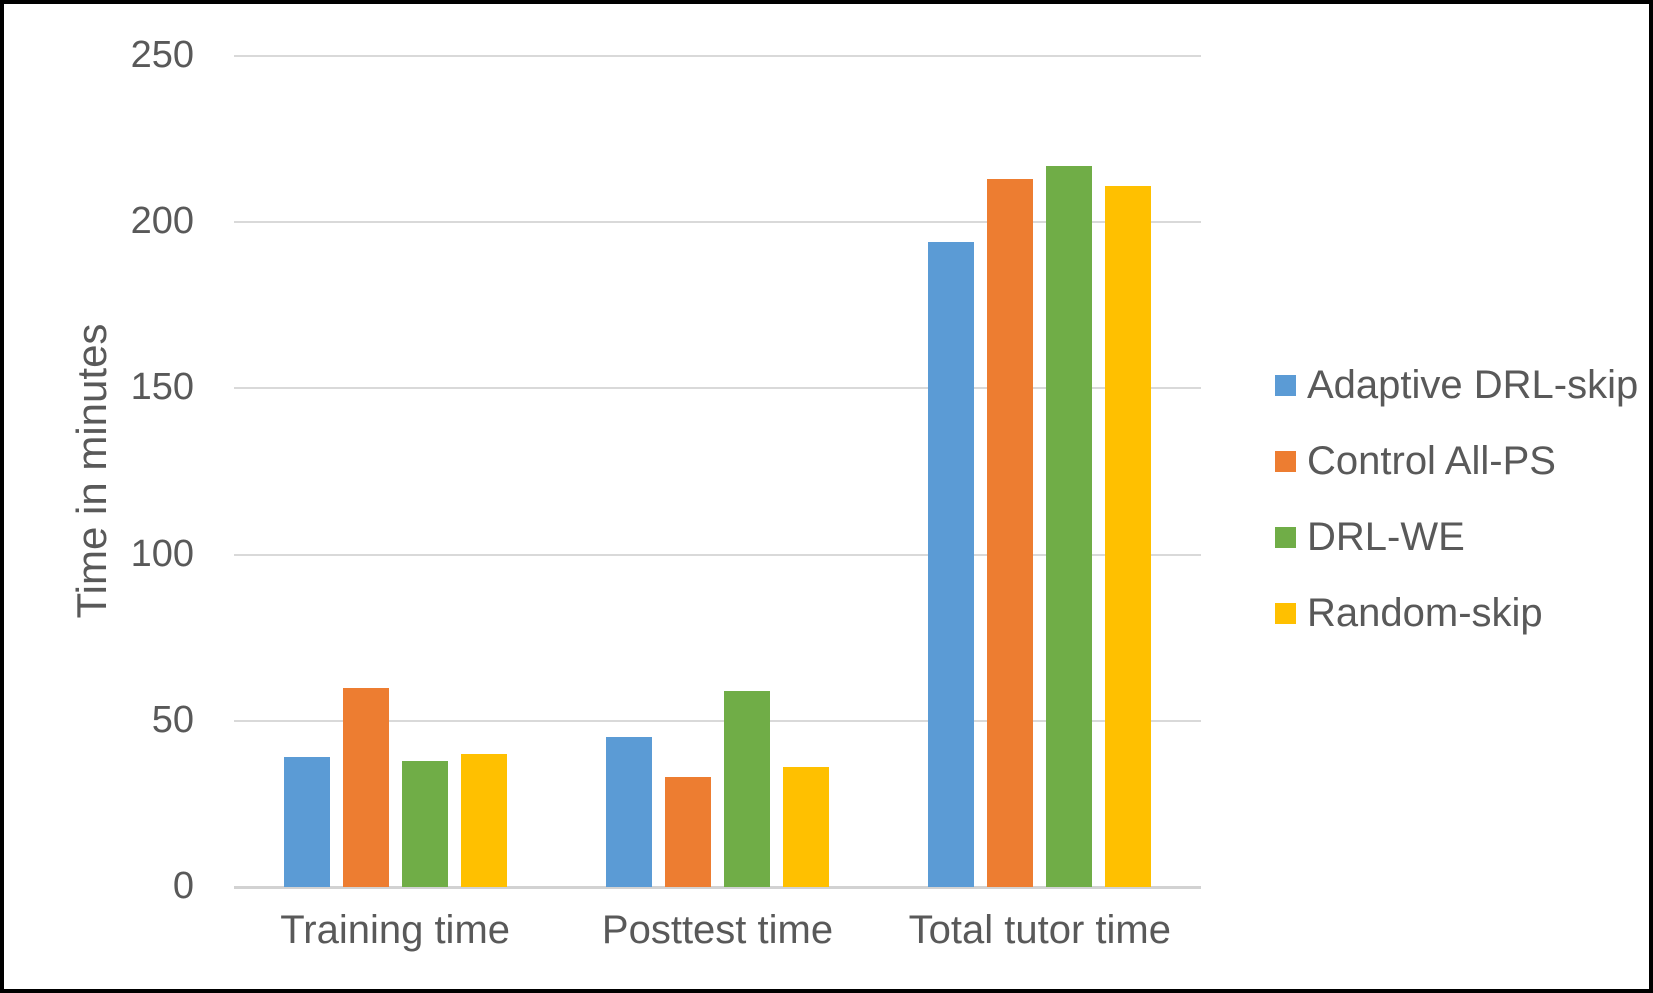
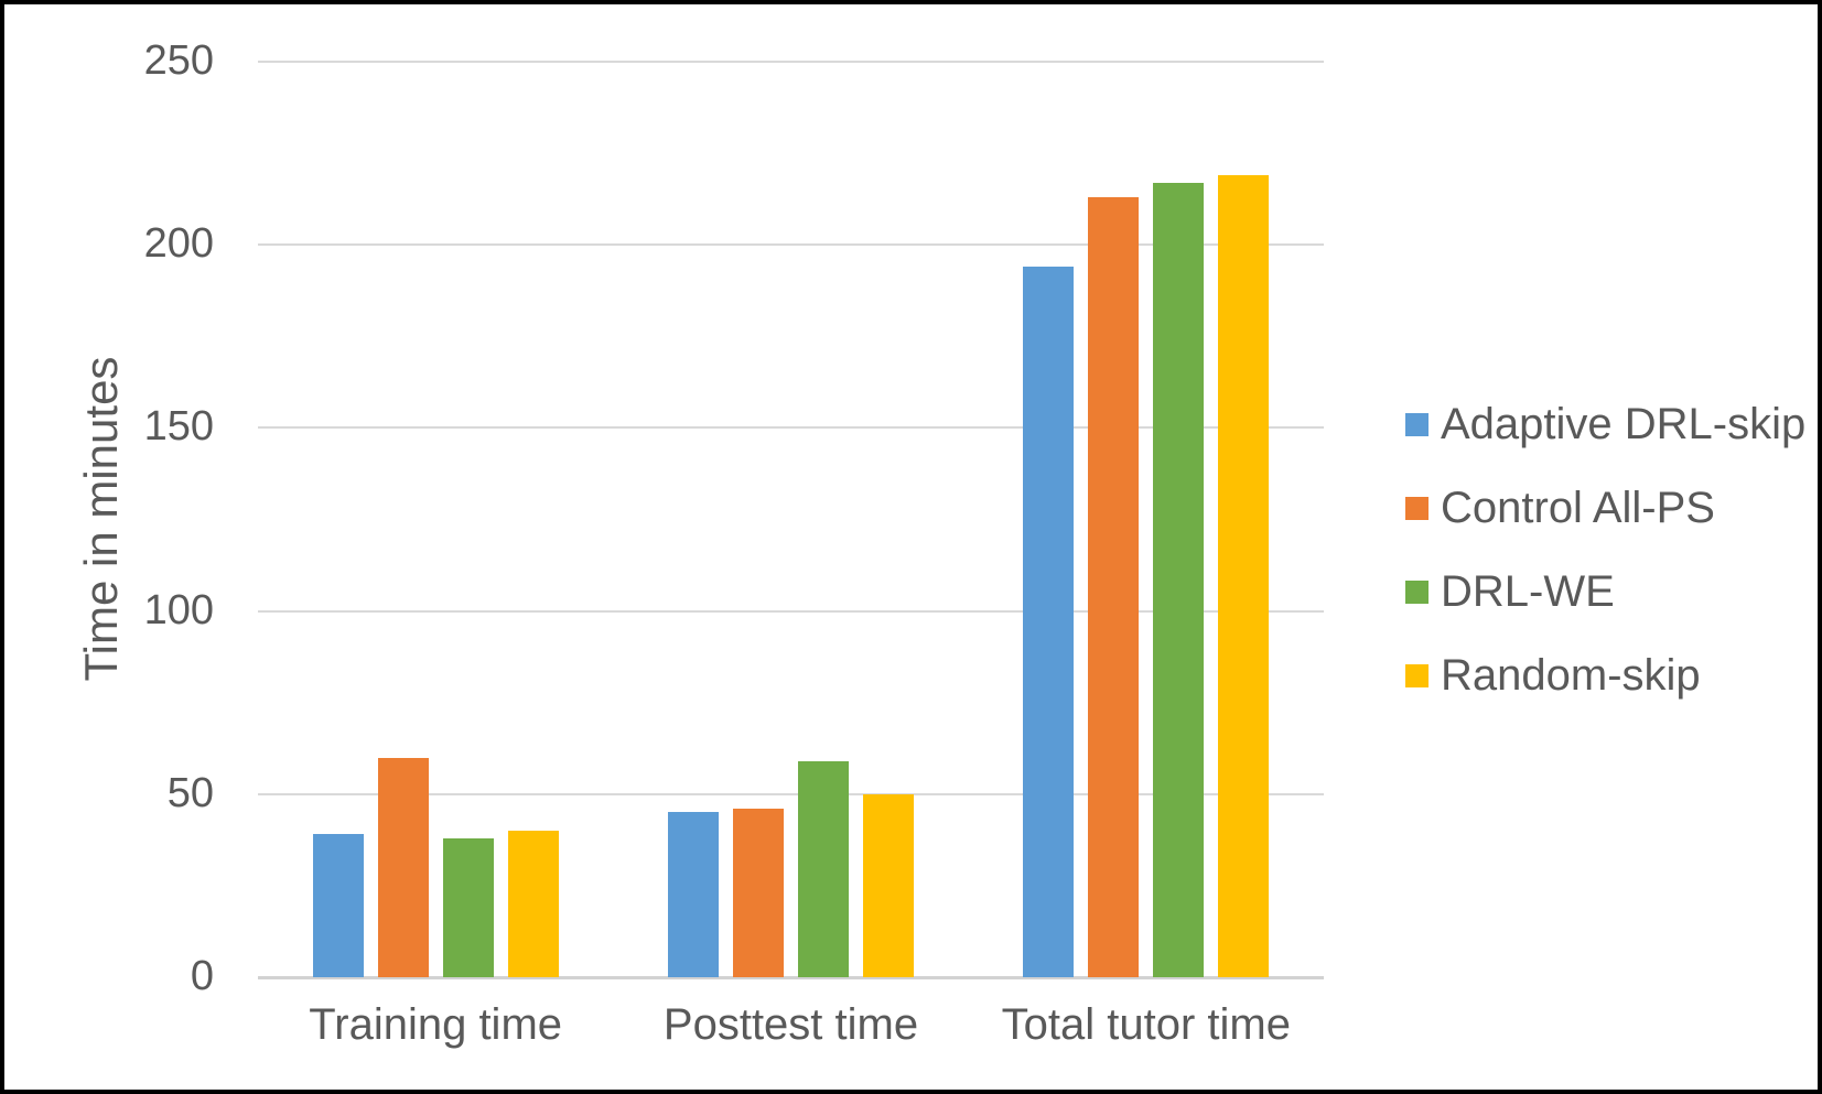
Control All-PS/Posttest time: 33 -> 46
Random-skip/Posttest time: 36 -> 50
Random-skip/Total tutor time: 211 -> 219
